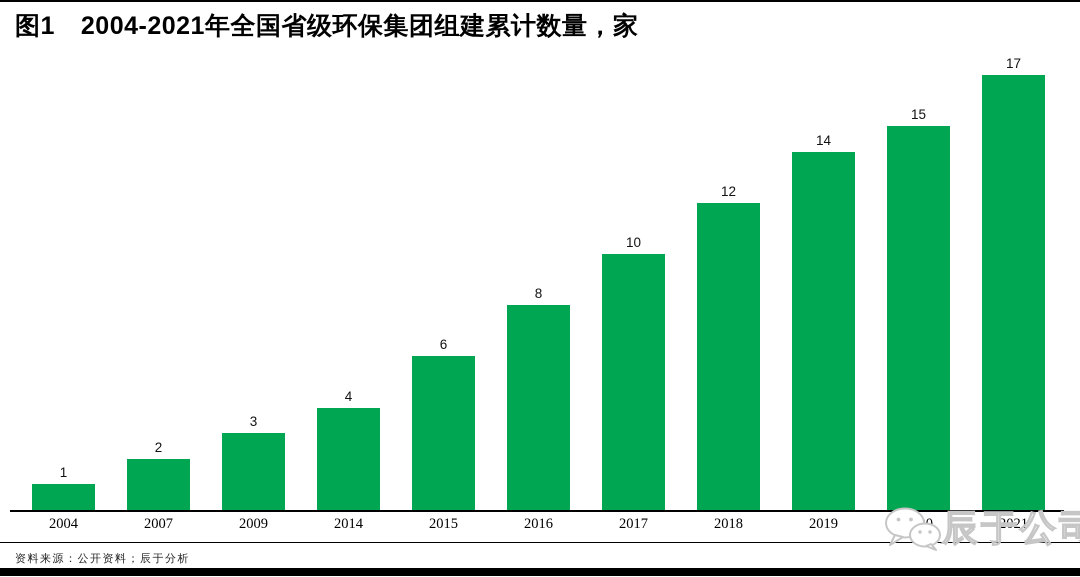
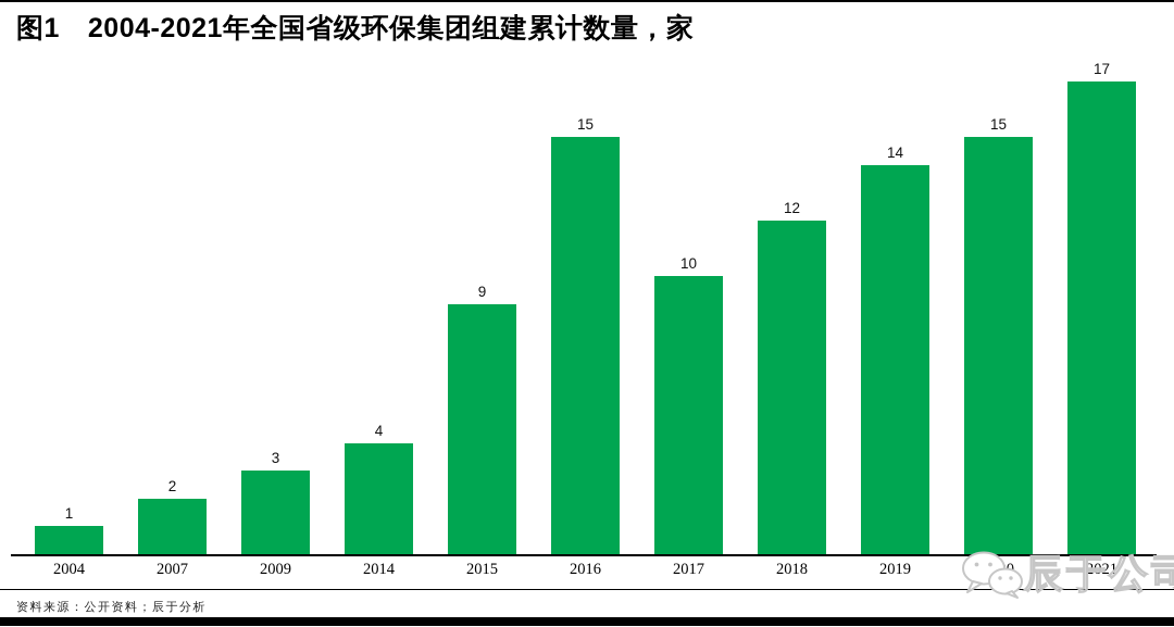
2015: 6 -> 9
2016: 8 -> 15
